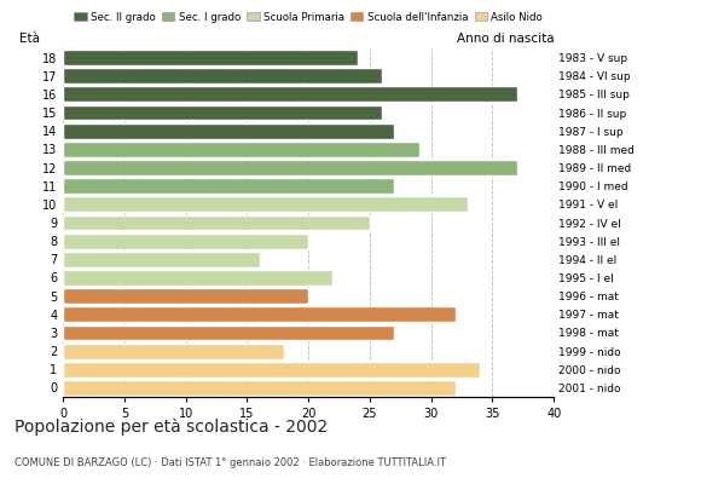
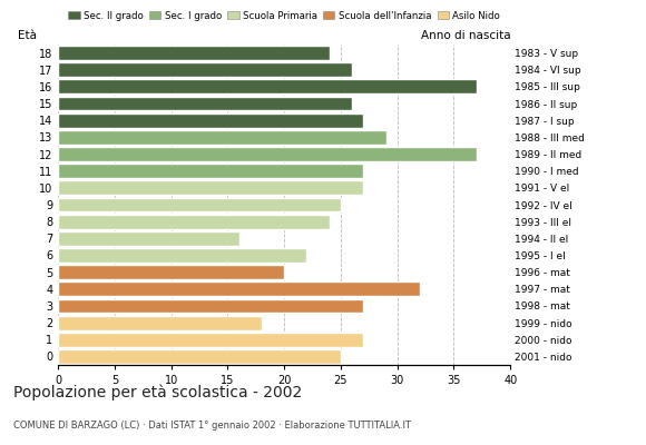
10: 33 -> 27
8: 20 -> 24
1: 34 -> 27
0: 32 -> 25
